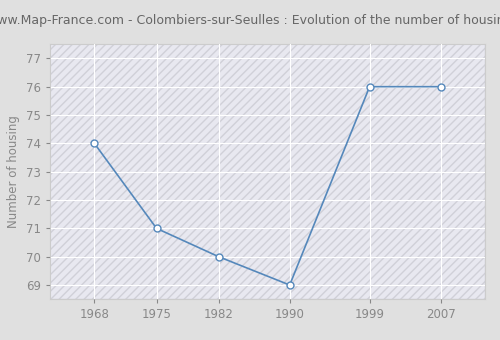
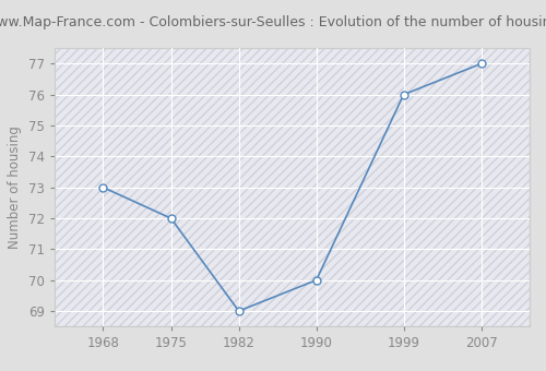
1968: 74 -> 73
1975: 71 -> 72
1982: 70 -> 69
1990: 69 -> 70
2007: 76 -> 77
